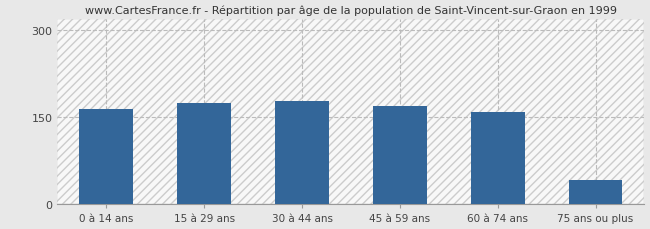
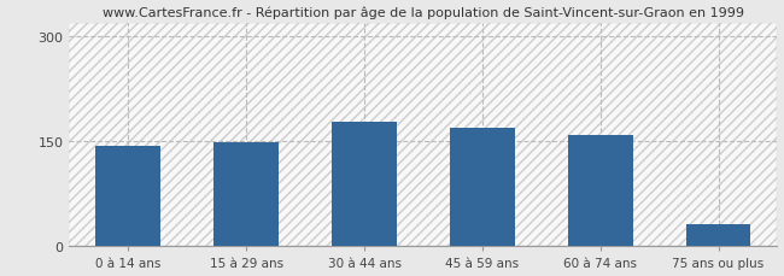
0 à 14 ans: 165 -> 144
15 à 29 ans: 175 -> 148
75 ans ou plus: 42 -> 32
